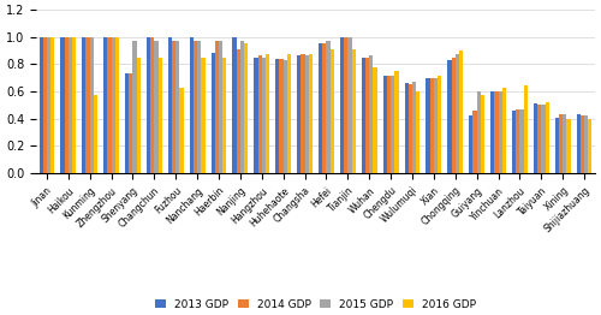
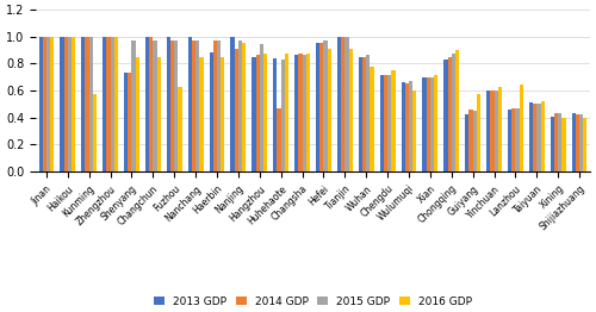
2015 GDP/Hangzhou: 0.85 -> 0.94
2014 GDP/Huhehaote: 0.84 -> 0.47
2015 GDP/Guiyang: 0.60 -> 0.45
